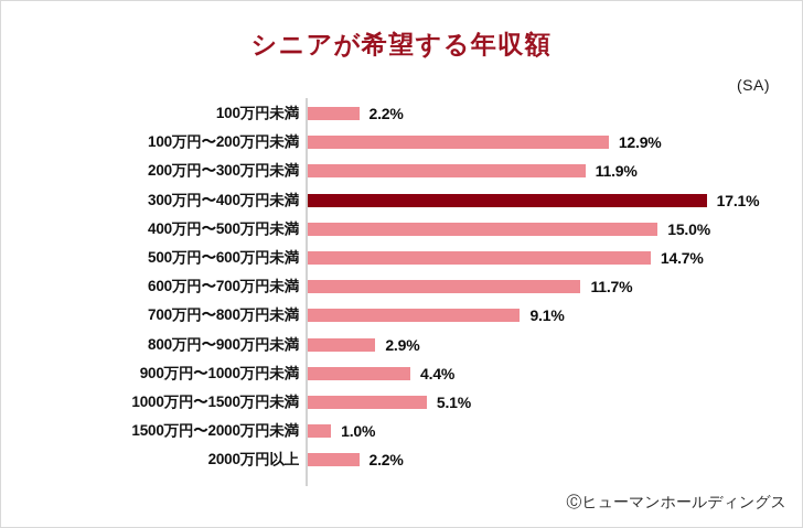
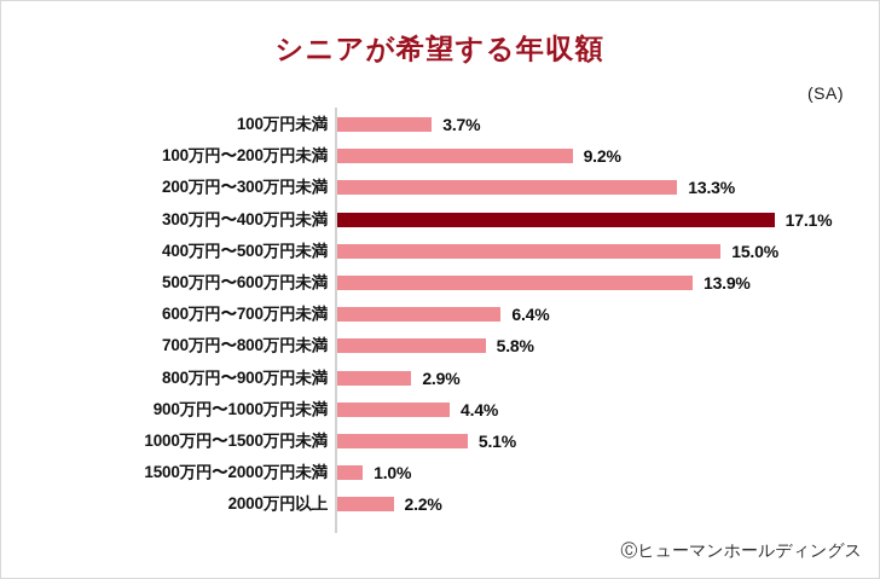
100万円未満: 2.2% -> 3.7%
100万円〜200万円未満: 12.9% -> 9.2%
200万円〜300万円未満: 11.9% -> 13.3%
500万円〜600万円未満: 14.7% -> 13.9%
600万円〜700万円未満: 11.7% -> 6.4%
700万円〜800万円未満: 9.1% -> 5.8%
